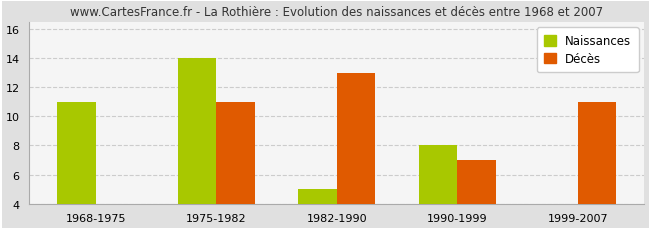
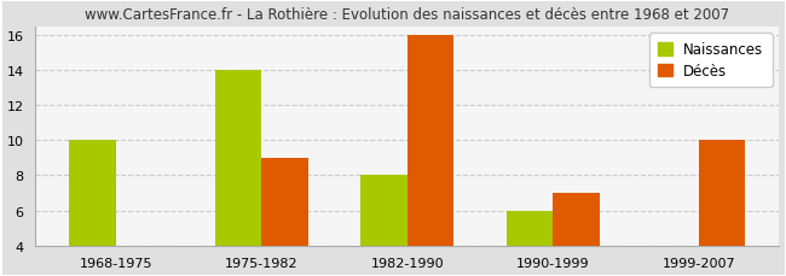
Naissances/1968-1975: 11 -> 10
Décès/1975-1982: 11 -> 9
Naissances/1982-1990: 5 -> 8
Décès/1982-1990: 13 -> 16
Naissances/1990-1999: 8 -> 6
Décès/1999-2007: 11 -> 10
